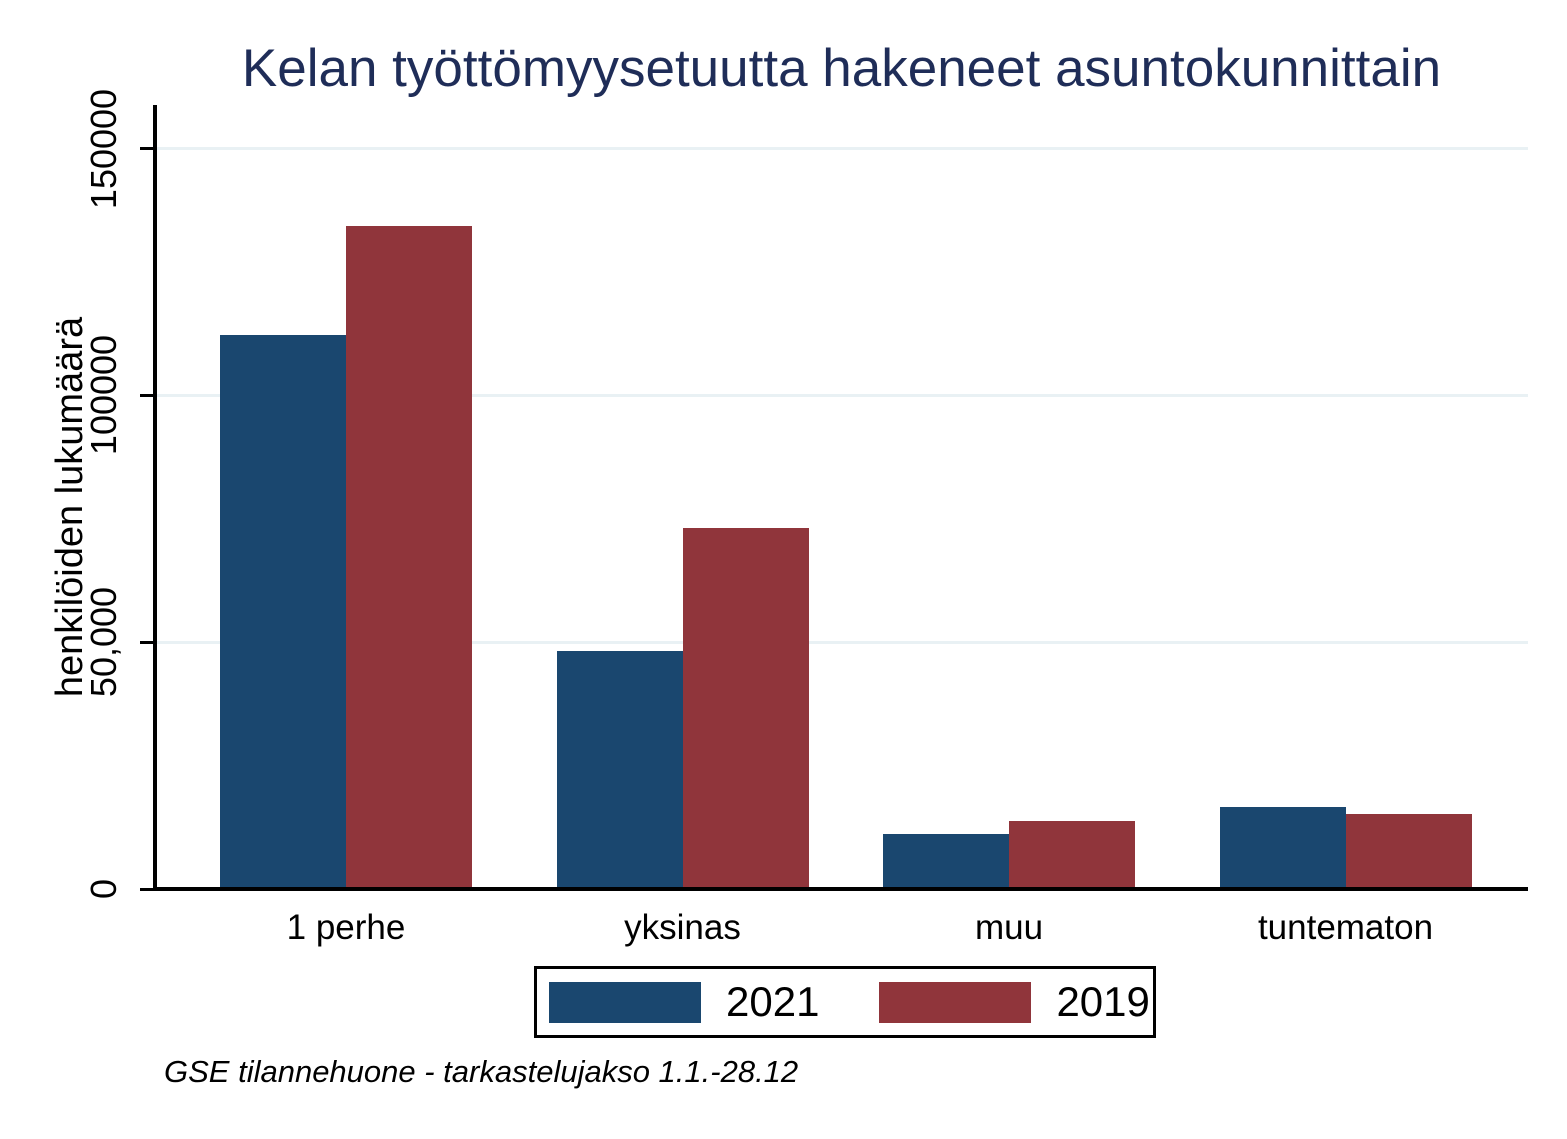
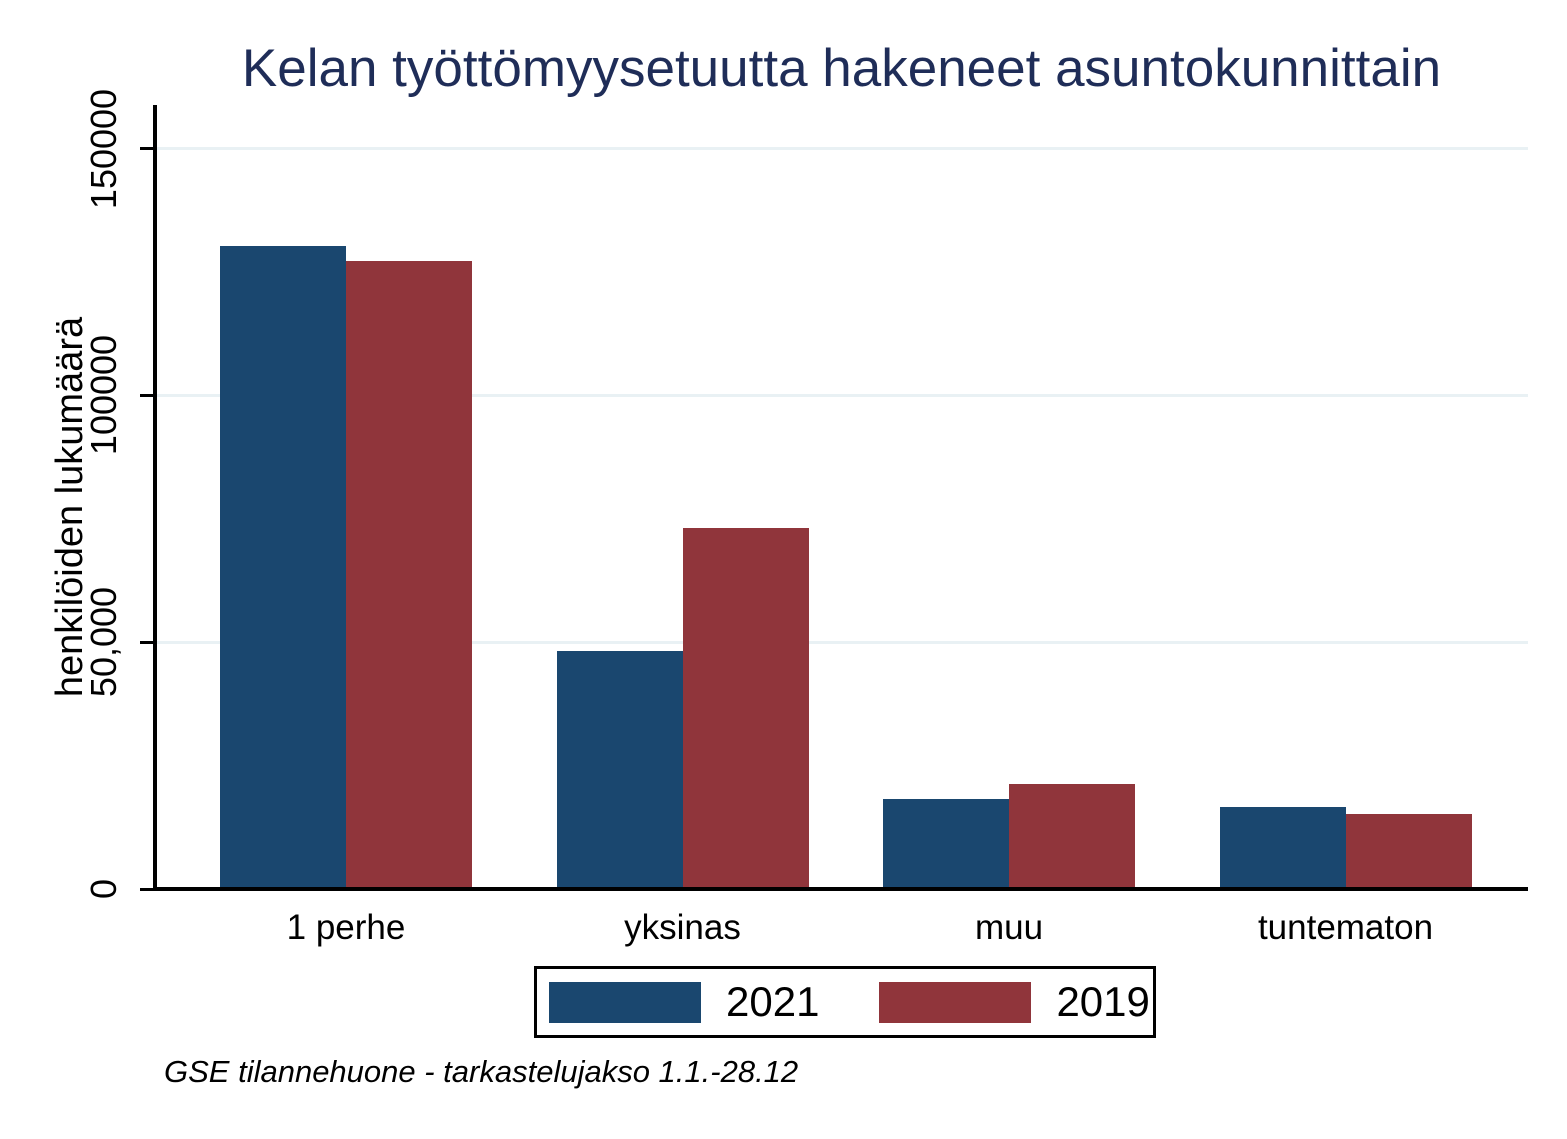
2021/1 perhe: 112000 -> 130000
2019/1 perhe: 134000 -> 127000
2021/muu: 11000 -> 18000
2019/muu: 14000 -> 21000
